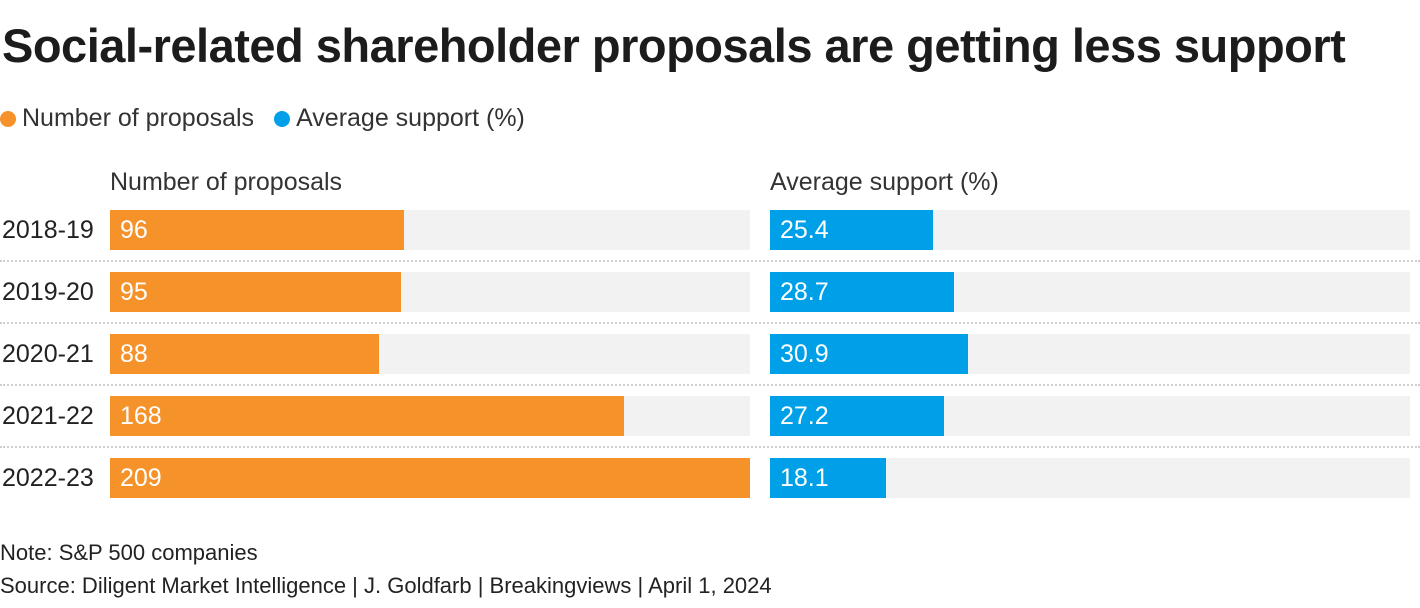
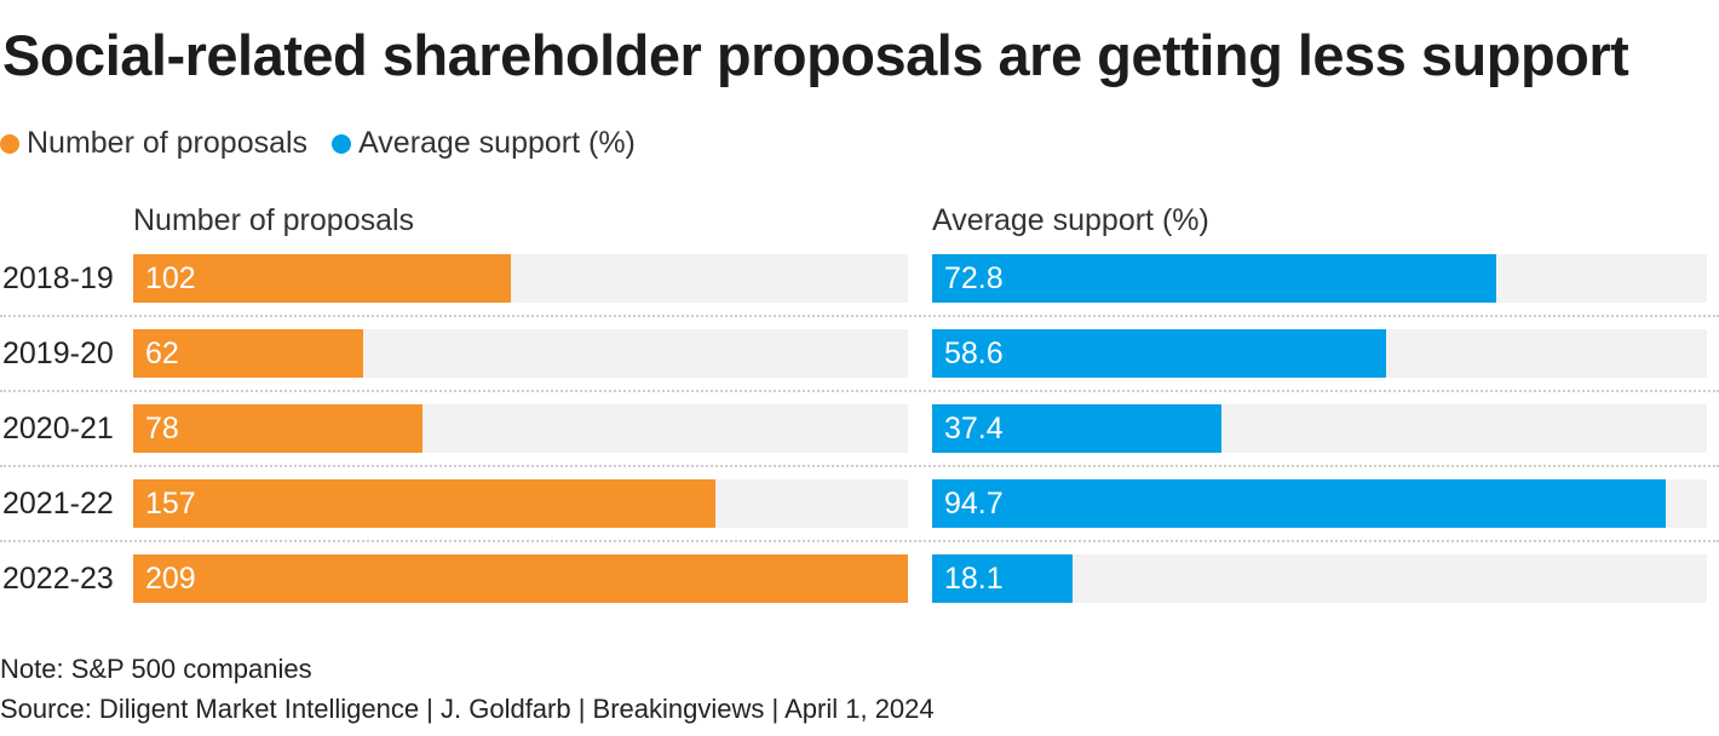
Number of proposals/2018-19: 96 -> 102
Average support (%)/2018-19: 25.4 -> 72.8
Number of proposals/2019-20: 95 -> 62
Average support (%)/2019-20: 28.7 -> 58.6
Number of proposals/2020-21: 88 -> 78
Average support (%)/2020-21: 30.9 -> 37.4
Number of proposals/2021-22: 168 -> 157
Average support (%)/2021-22: 27.2 -> 94.7
